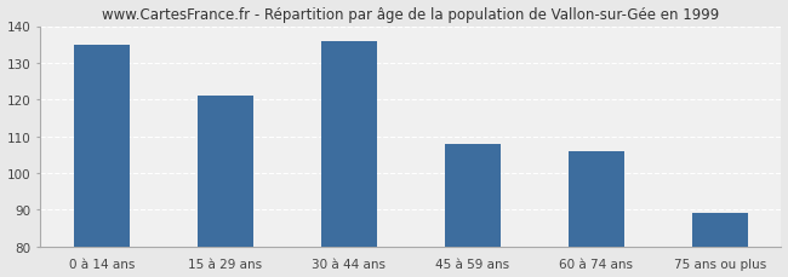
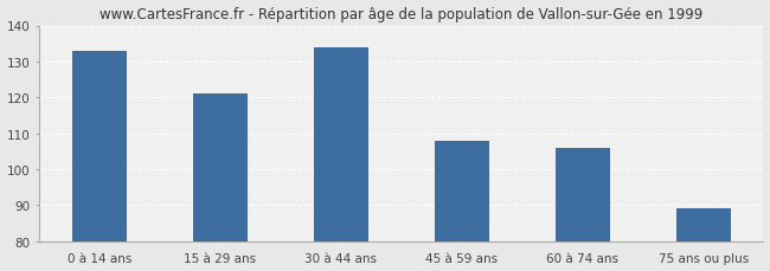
0 à 14 ans: 135 -> 133
30 à 44 ans: 136 -> 134
